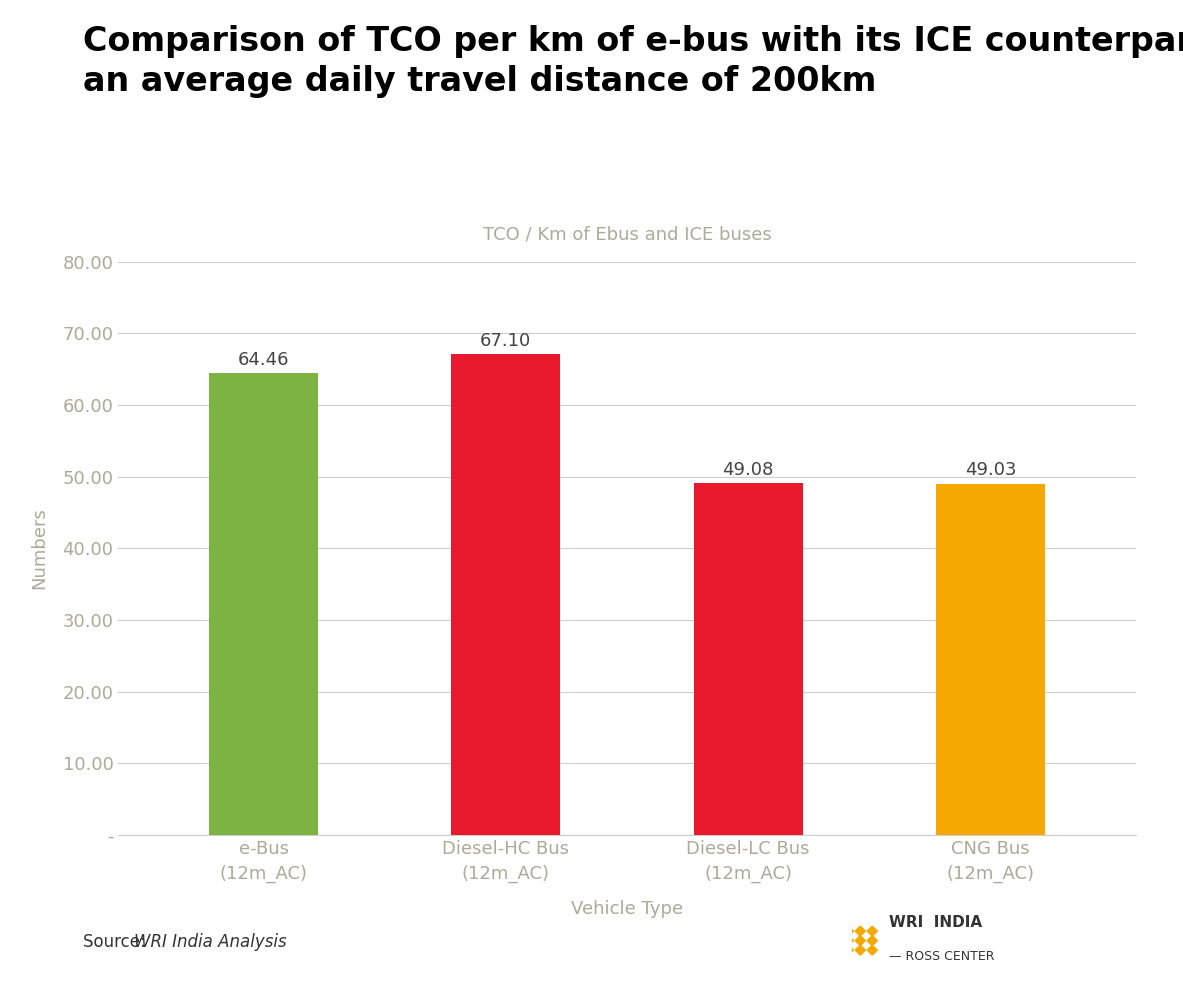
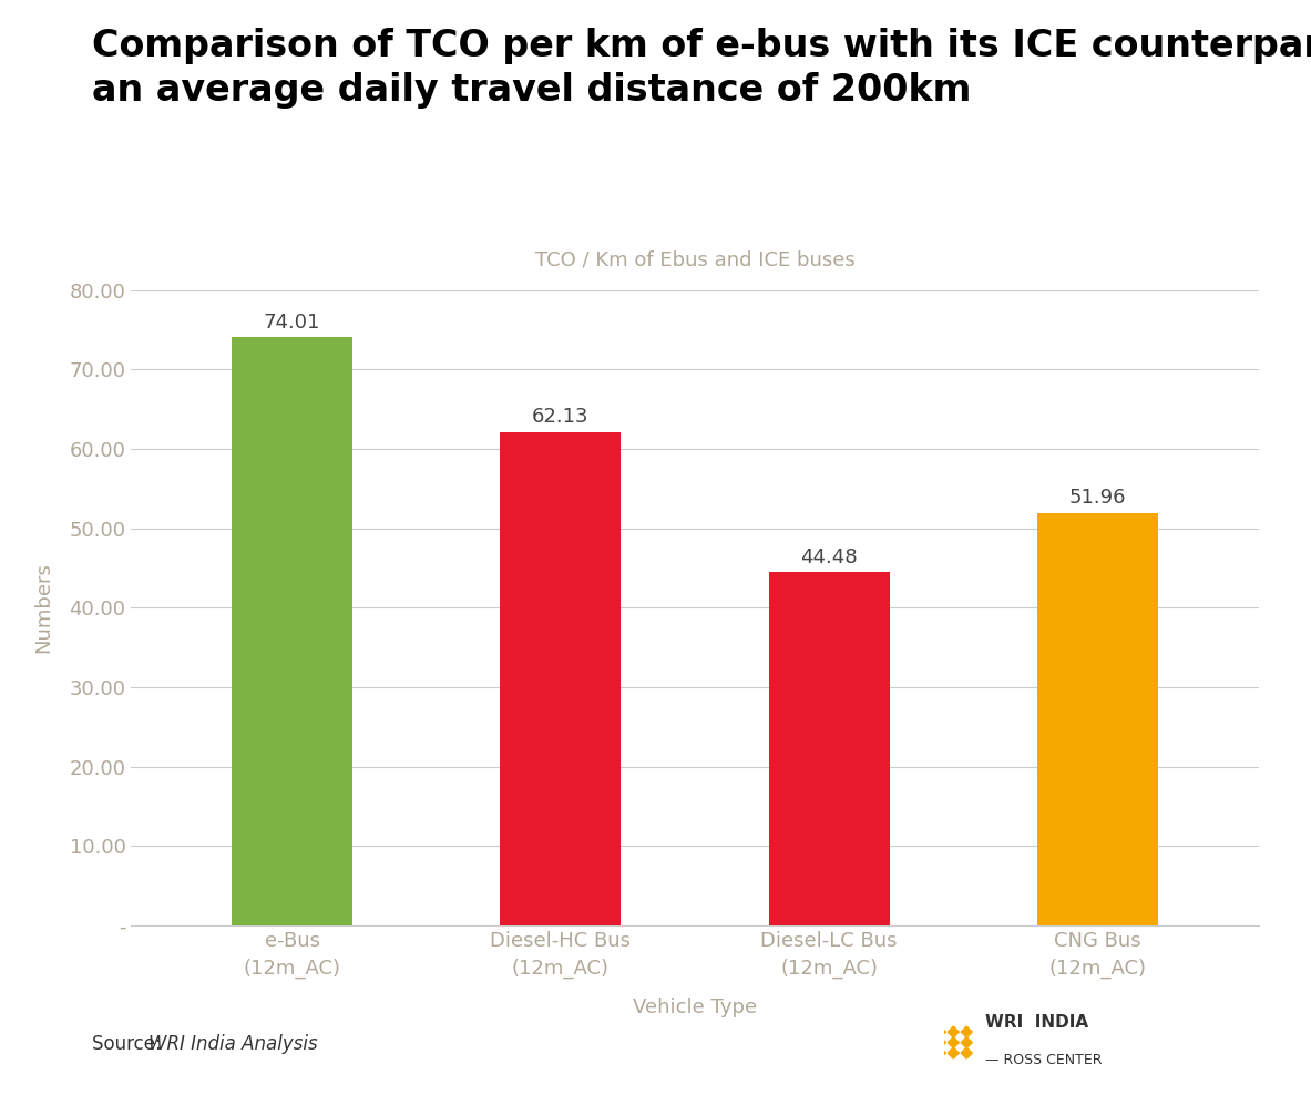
e-Bus (12m_AC): 64.46 -> 74.01
Diesel-HC Bus (12m_AC): 67.10 -> 62.13
Diesel-LC Bus (12m_AC): 49.08 -> 44.48
CNG Bus (12m_AC): 49.03 -> 51.96
